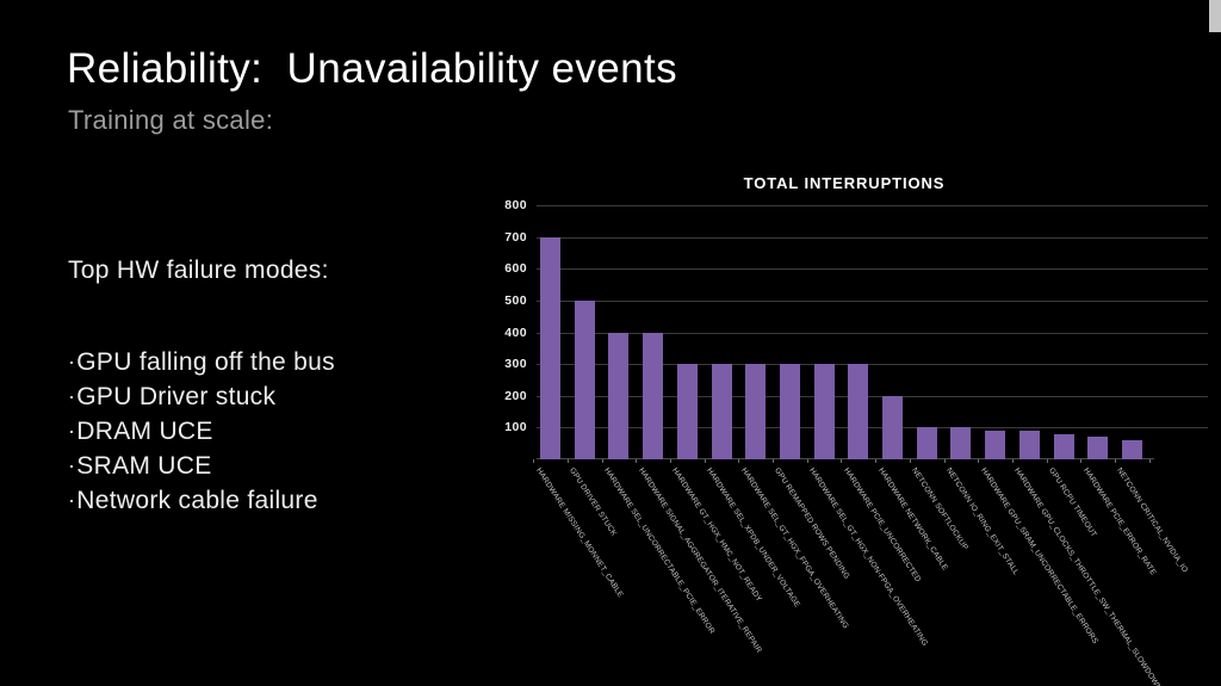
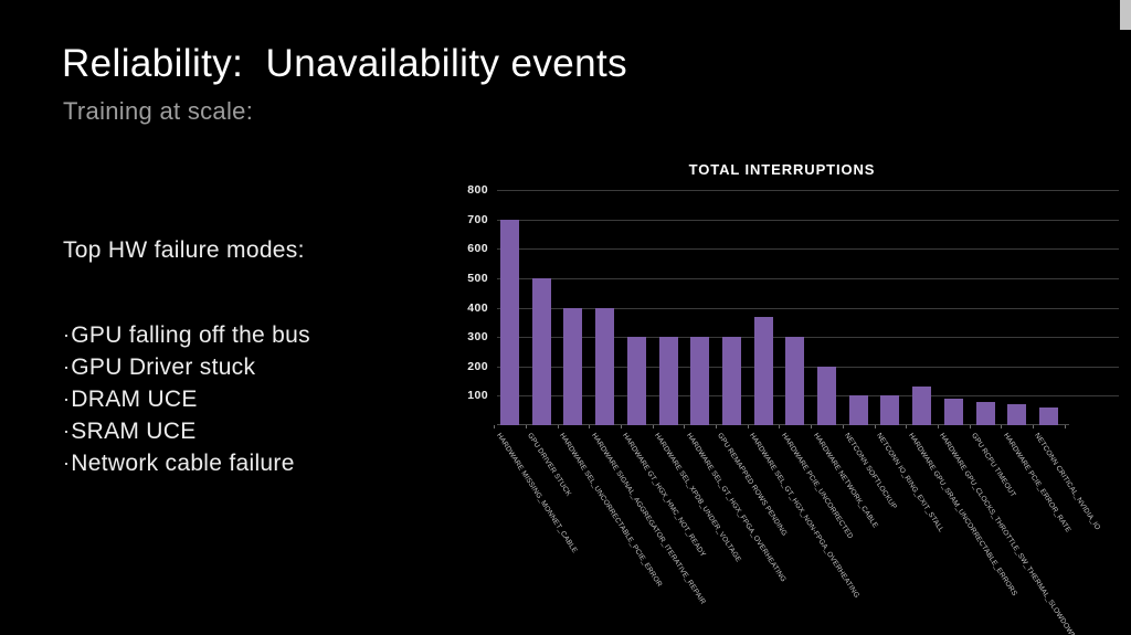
HARDWARE SEL_GT_HGX_NON-FPGA_OVERHEATING: 300 -> 370
HARDWARE GPU_SRAM_UNCORRECTABLE_ERRORS: 90 -> 130
